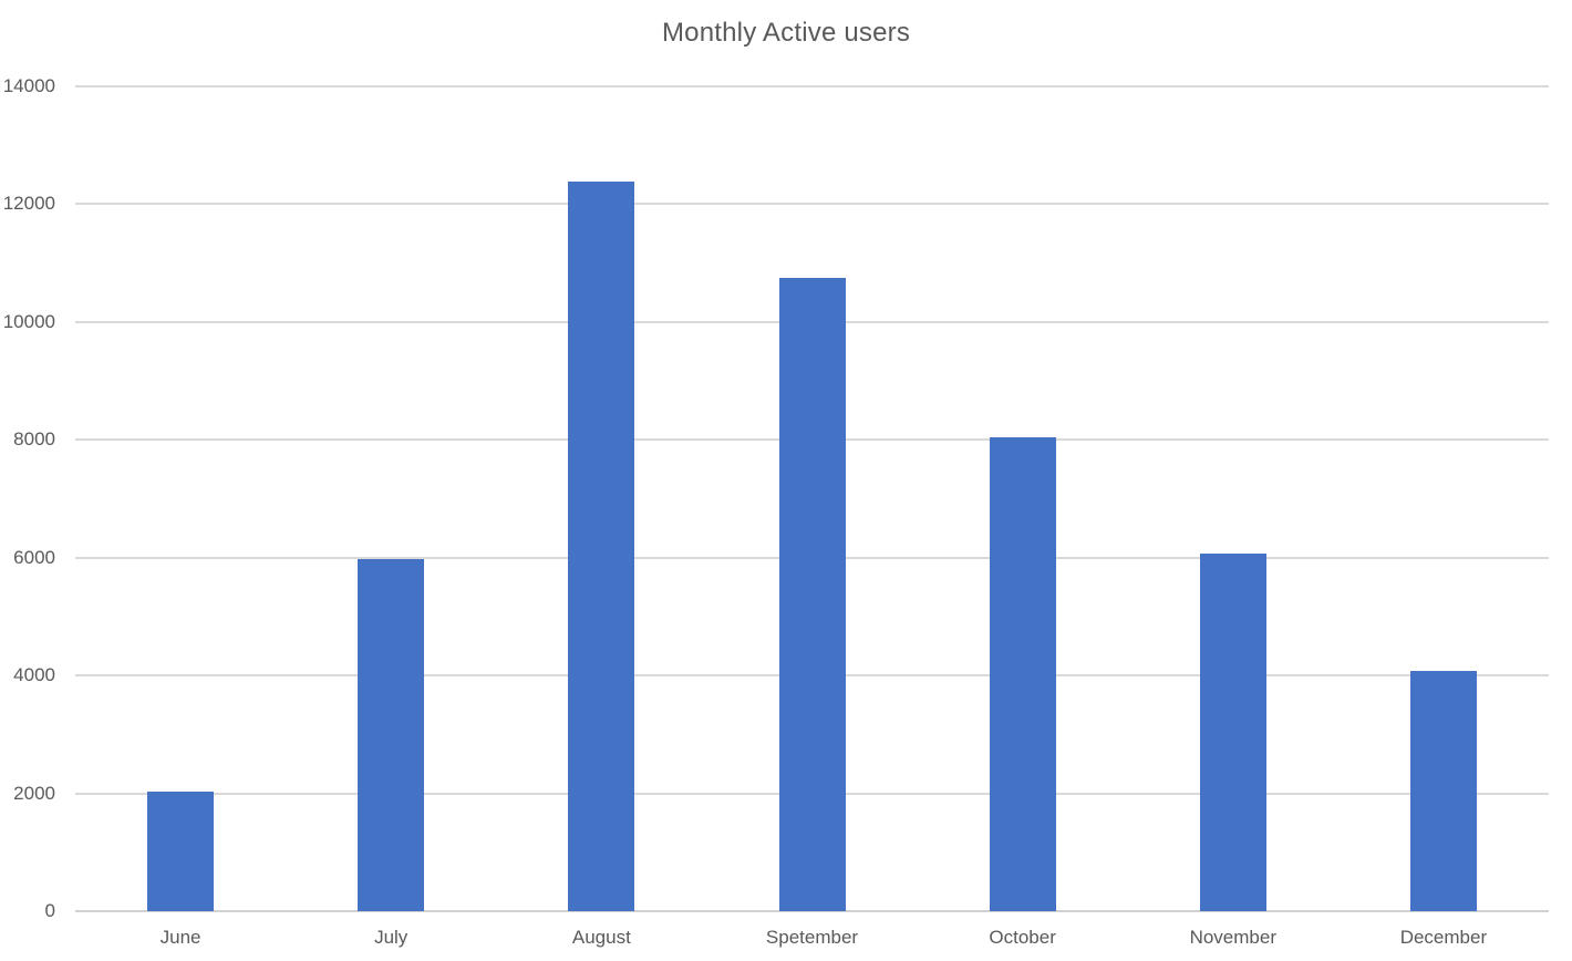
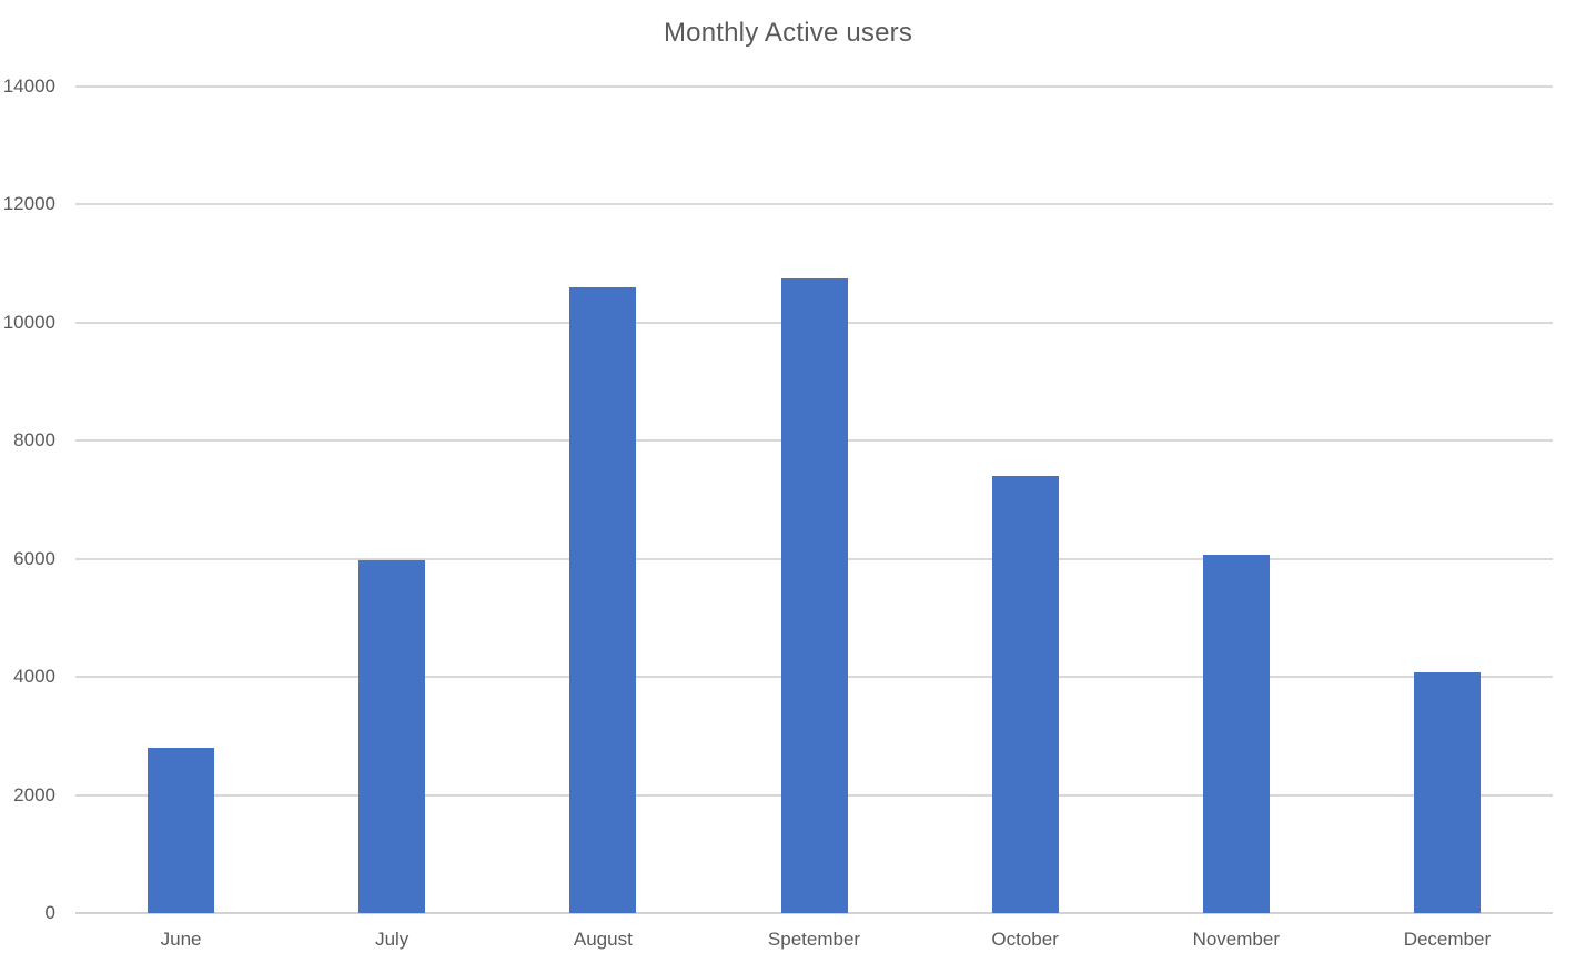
June: 2000 -> 2800
August: 12400 -> 10600
October: 8000 -> 7400
